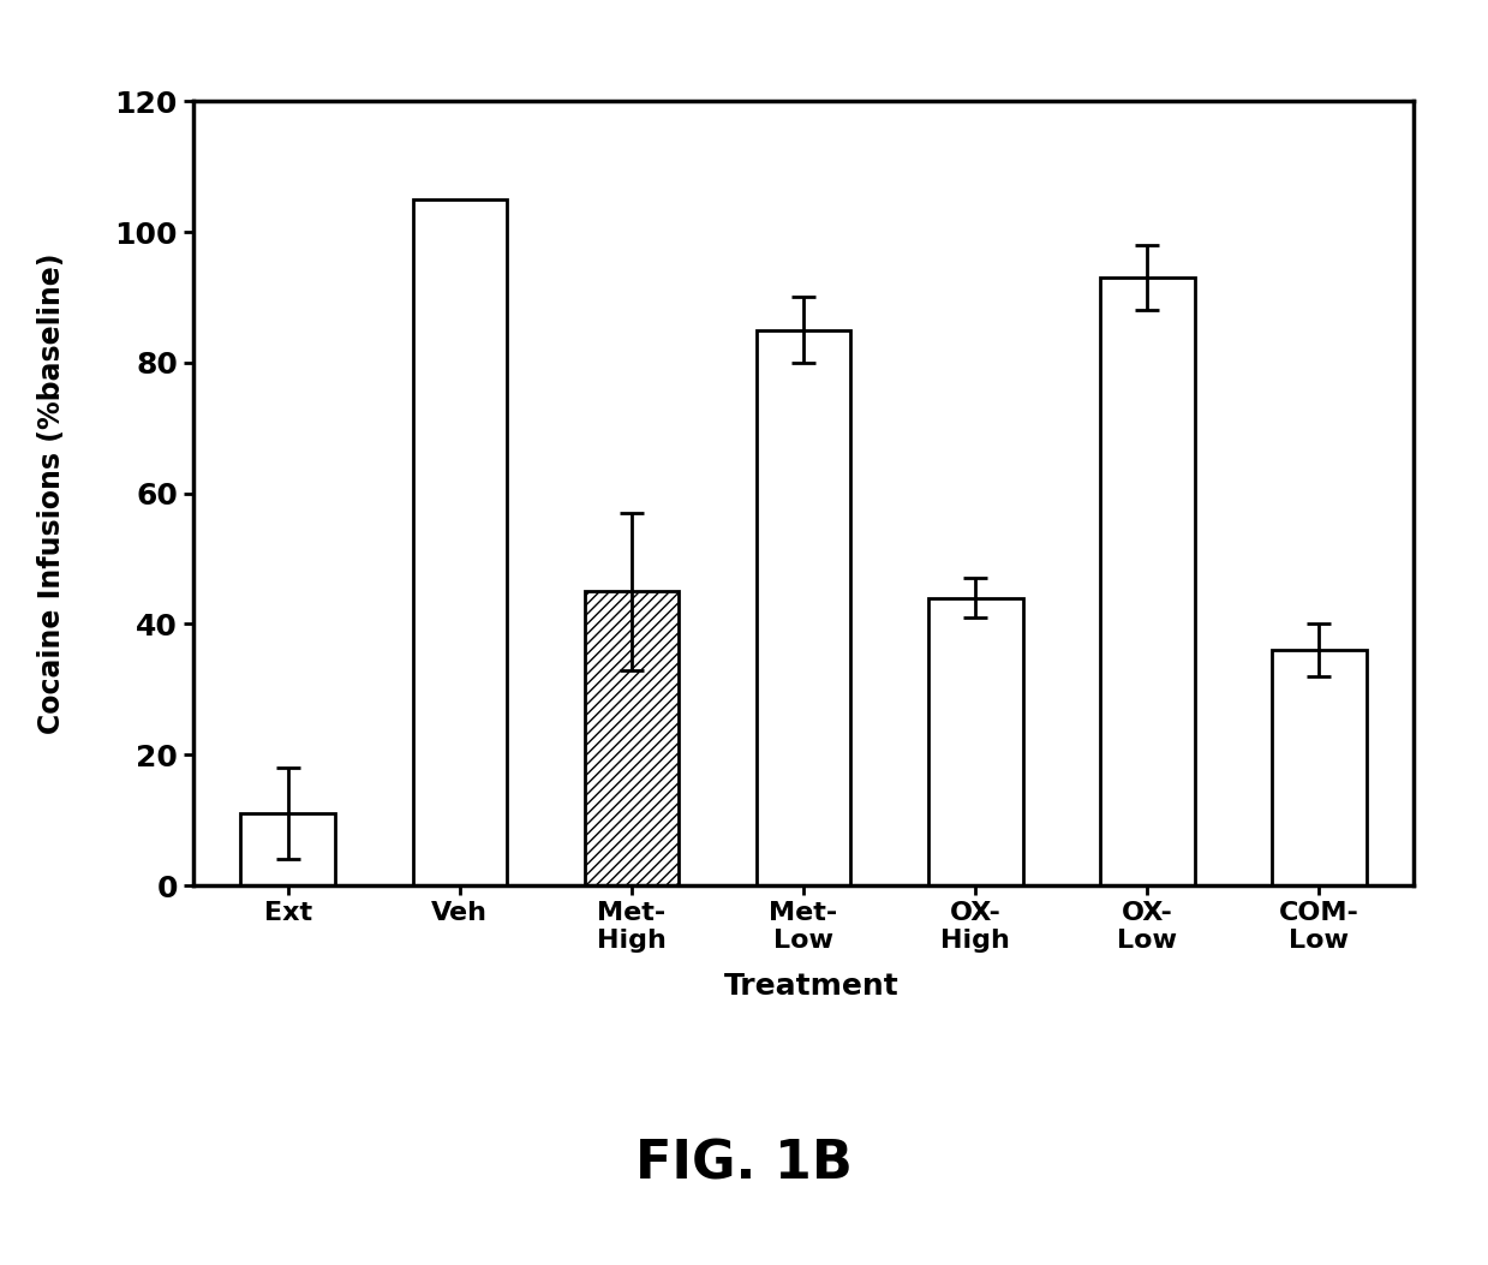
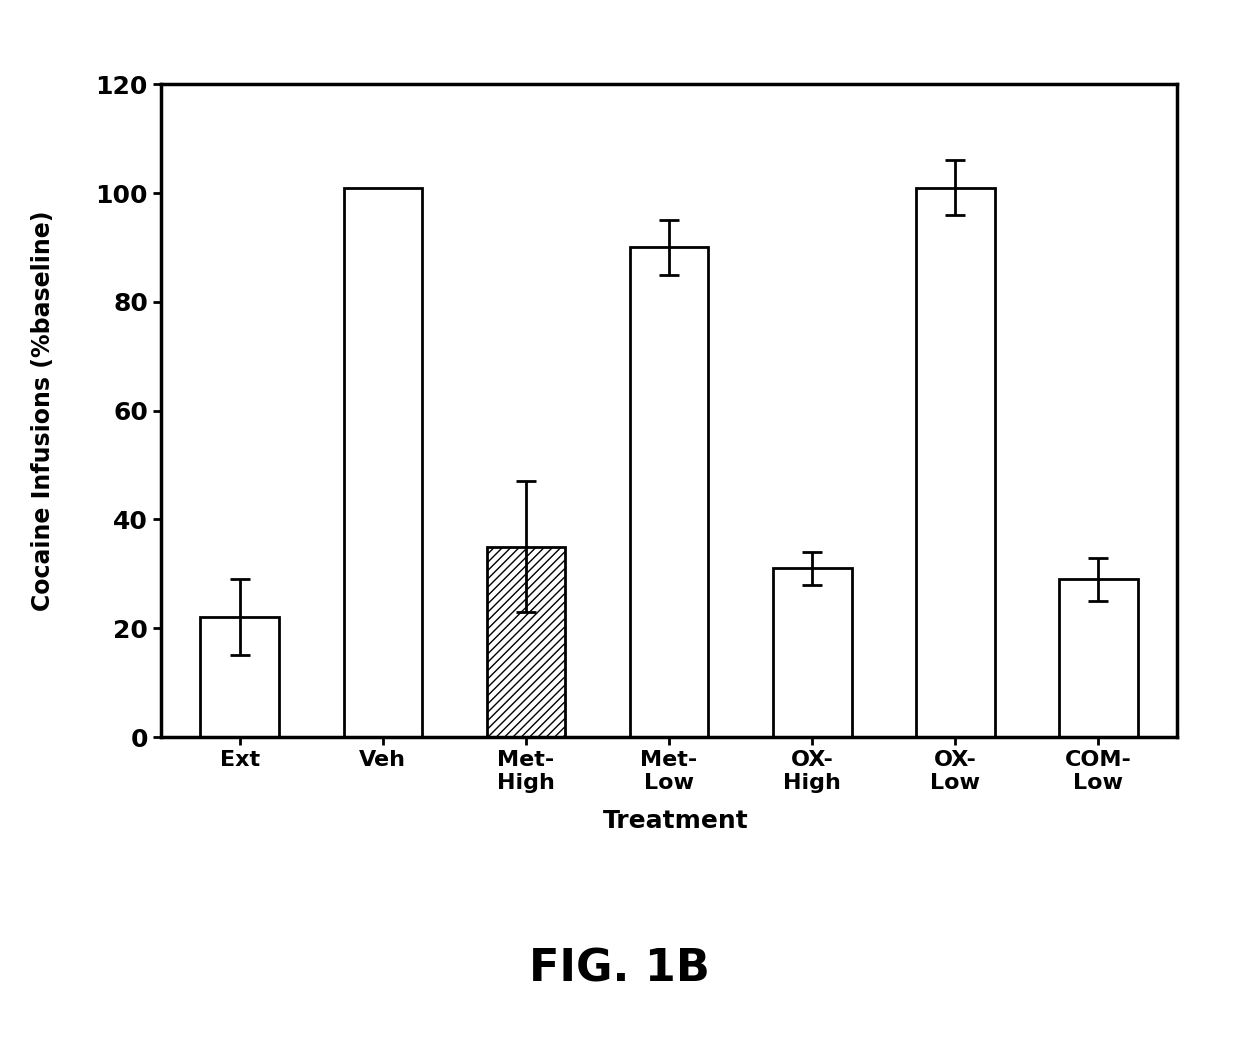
Ext: 11 -> 22
Veh: 105 -> 101
Met- High: 45 -> 35
Met- Low: 85 -> 90
OX- High: 44 -> 31
OX- Low: 93 -> 101
COM- Low: 36 -> 29
